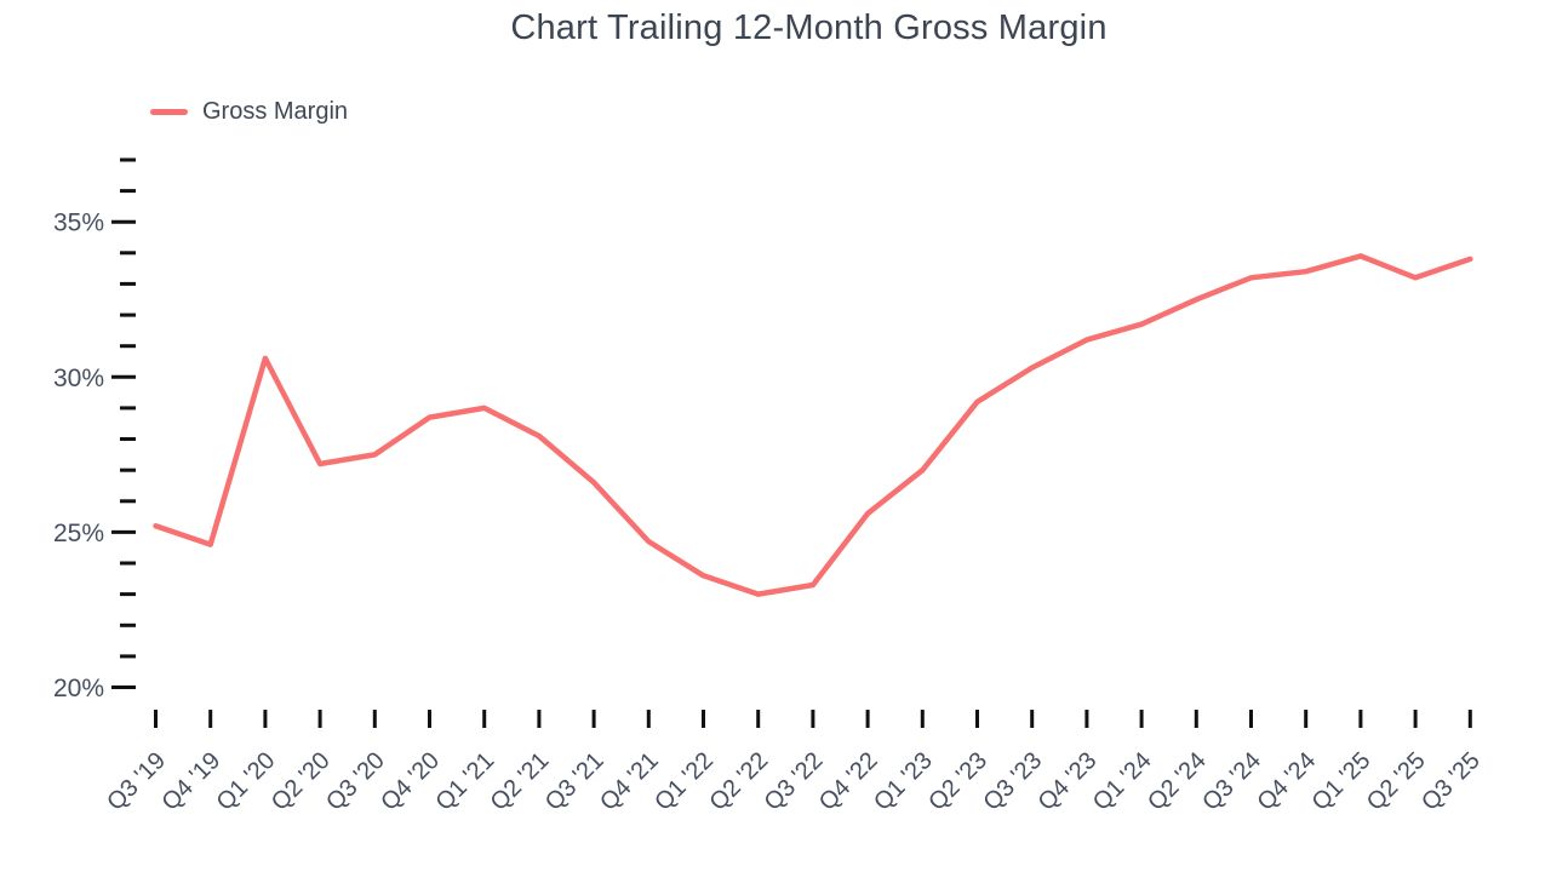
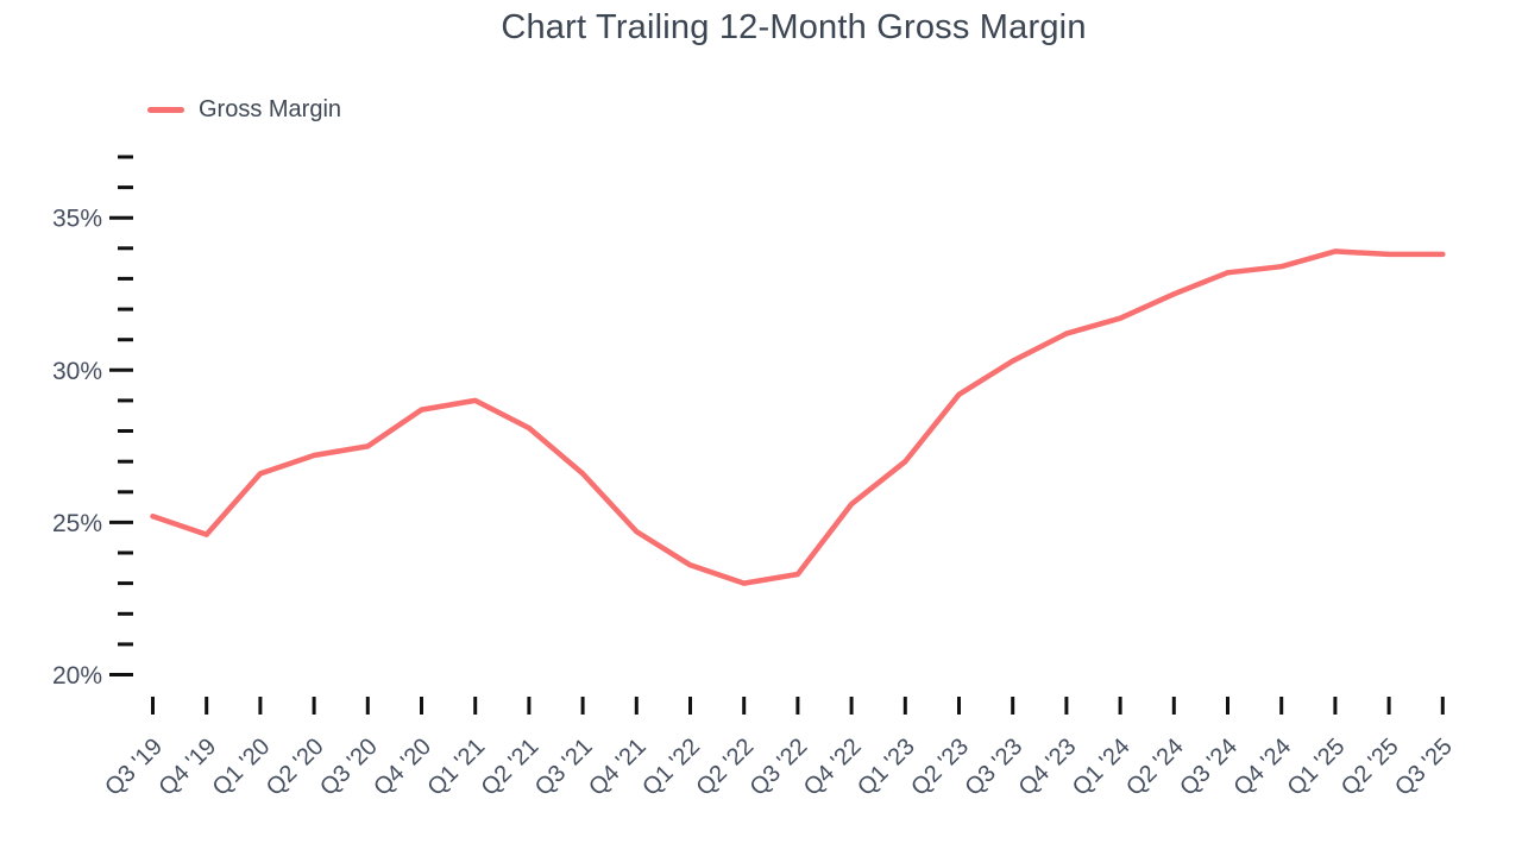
Q1 '20: 30.6% -> 26.6%
Q2 '25: 33.2% -> 33.8%
